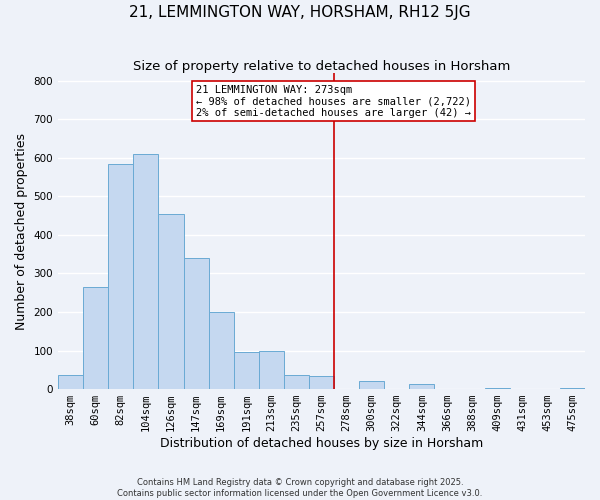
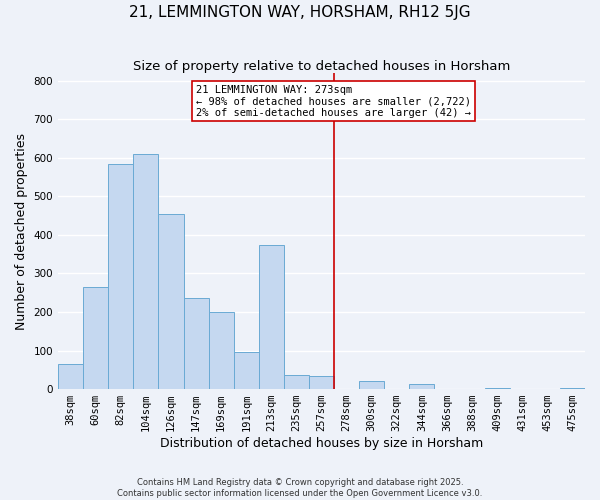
38sqm: 37 -> 65
147sqm: 340 -> 235
213sqm: 100 -> 375
